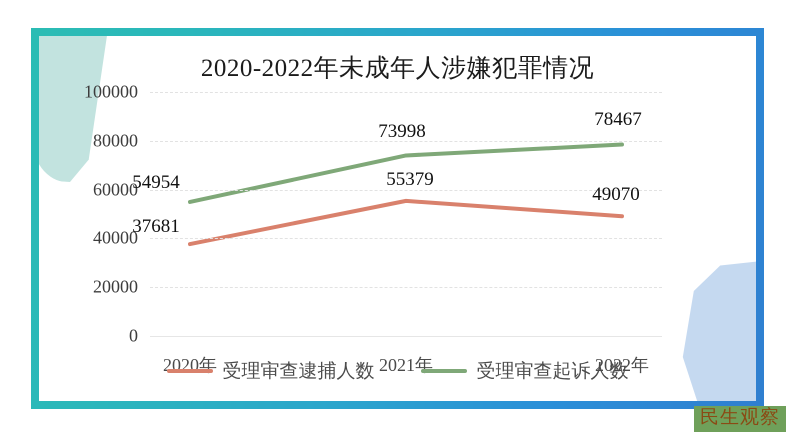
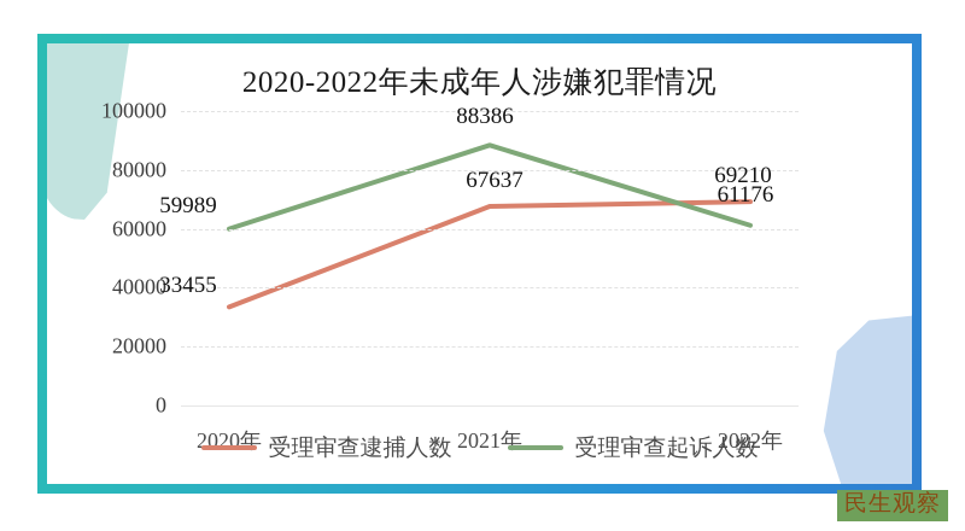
受理审查逮捕人数/2020年: 37681 -> 33455
受理审查起诉人数/2020年: 54954 -> 59989
受理审查逮捕人数/2021年: 55379 -> 67637
受理审查起诉人数/2021年: 73998 -> 88386
受理审查逮捕人数/2022年: 49070 -> 69210
受理审查起诉人数/2022年: 78467 -> 61176
